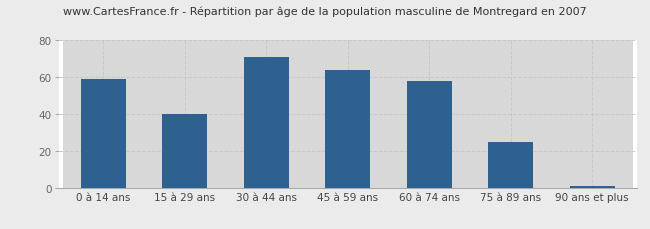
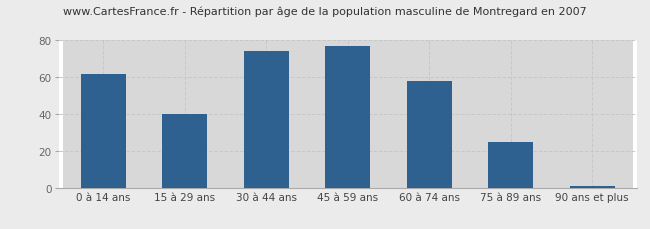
0 à 14 ans: 59 -> 62
30 à 44 ans: 71 -> 74
45 à 59 ans: 64 -> 77
